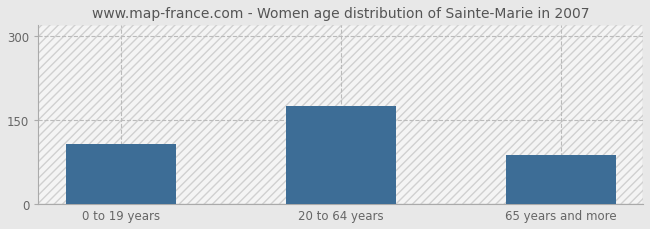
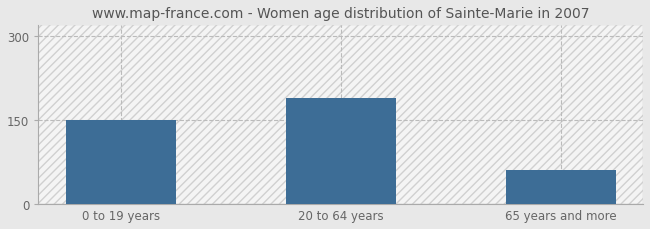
0 to 19 years: 107 -> 150
20 to 64 years: 175 -> 190
65 years and more: 88 -> 62
